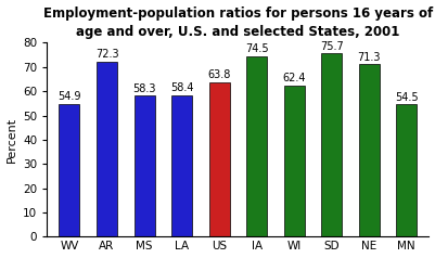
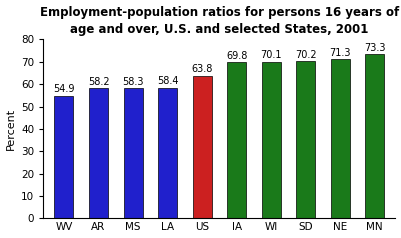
AR: 72.3 -> 58.2
IA: 74.5 -> 69.8
WI: 62.4 -> 70.1
SD: 75.7 -> 70.2
MN: 54.5 -> 73.3
